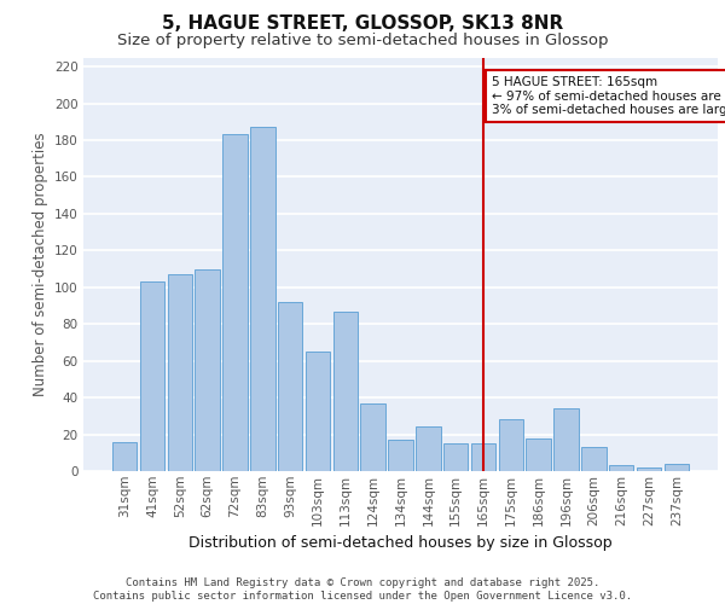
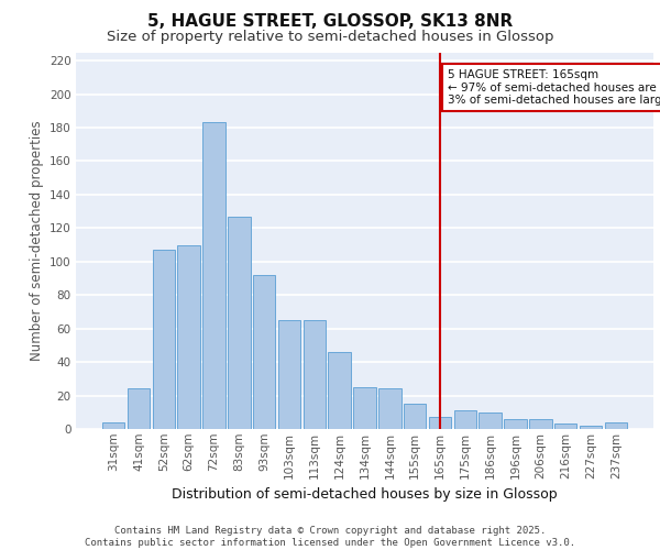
31sqm: 16 -> 4
41sqm: 103 -> 24
83sqm: 187 -> 127
113sqm: 87 -> 65
124sqm: 37 -> 46
134sqm: 17 -> 25
165sqm: 15 -> 7
175sqm: 28 -> 11
186sqm: 18 -> 10
196sqm: 34 -> 6
206sqm: 13 -> 6
